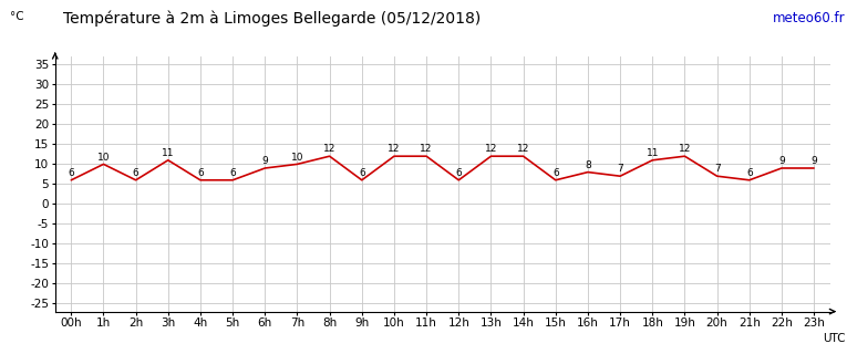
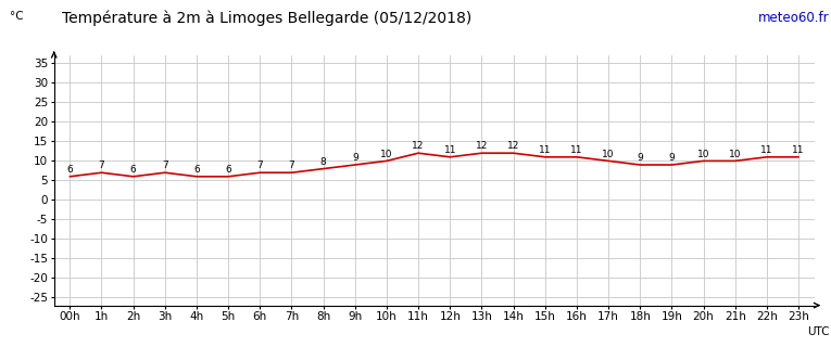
1h: 10 -> 7
3h: 11 -> 7
6h: 9 -> 7
7h: 10 -> 7
8h: 12 -> 8
9h: 6 -> 9
10h: 12 -> 10
12h: 6 -> 11
15h: 6 -> 11
16h: 8 -> 11
17h: 7 -> 10
18h: 11 -> 9
19h: 12 -> 9
20h: 7 -> 10
21h: 6 -> 10
22h: 9 -> 11
23h: 9 -> 11
